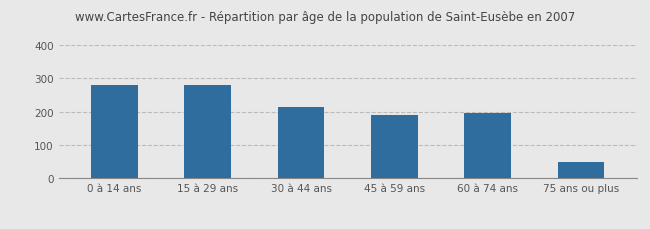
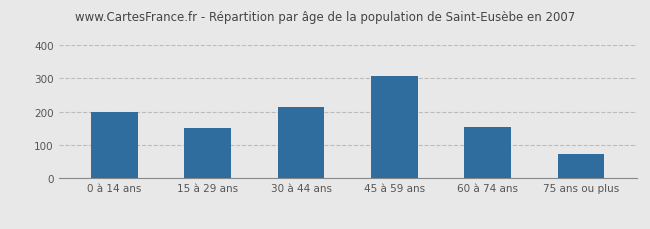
0 à 14 ans: 280 -> 200
15 à 29 ans: 280 -> 150
45 à 59 ans: 190 -> 307
60 à 74 ans: 195 -> 153
75 ans ou plus: 50 -> 74
